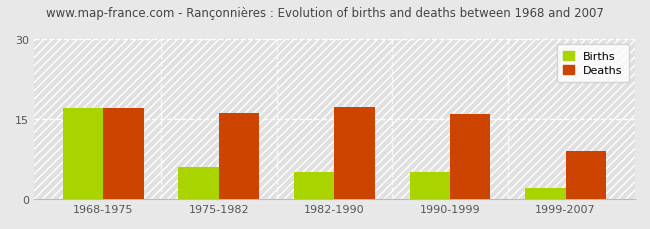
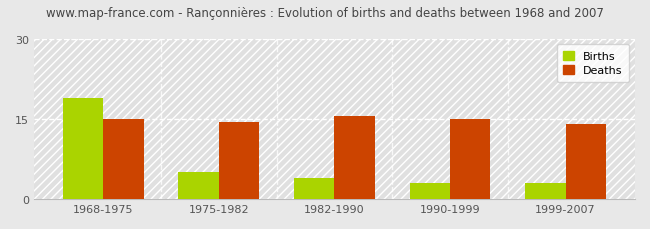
Births/1968-1975: 17 -> 19
Deaths/1968-1975: 17.0 -> 15.0
Births/1975-1982: 6 -> 5
Deaths/1975-1982: 16.2 -> 14.5
Births/1982-1990: 5 -> 4
Deaths/1982-1990: 17.2 -> 15.5
Births/1990-1999: 5 -> 3
Deaths/1990-1999: 16.0 -> 15.0
Births/1999-2007: 2 -> 3
Deaths/1999-2007: 9.0 -> 14.0
